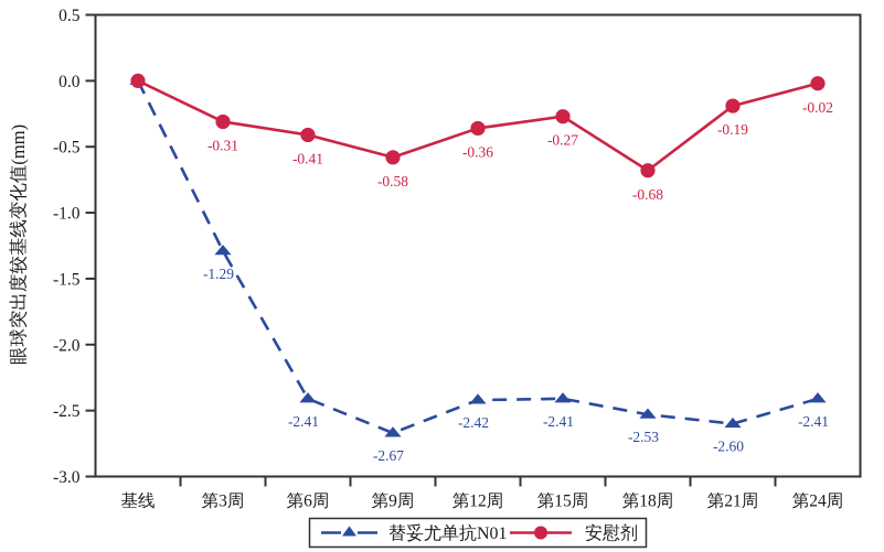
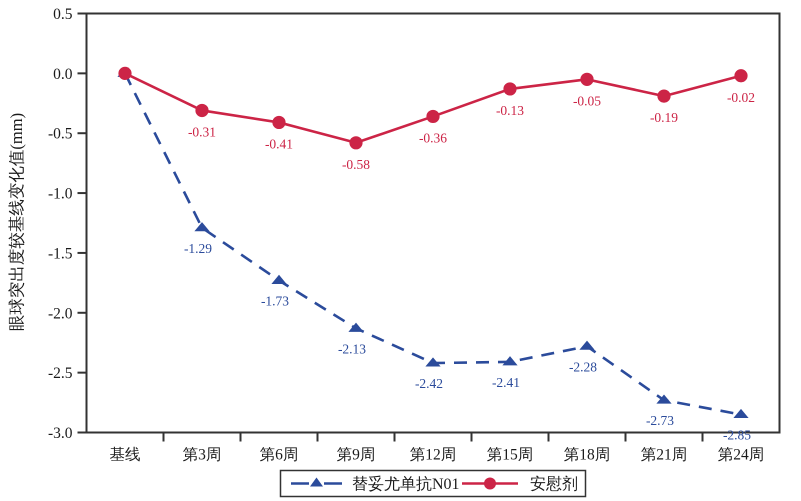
替妥尤单抗N01/第6周: -2.41 -> -1.73
替妥尤单抗N01/第9周: -2.67 -> -2.13
安慰剂/第15周: -0.27 -> -0.13
替妥尤单抗N01/第18周: -2.53 -> -2.28
安慰剂/第18周: -0.68 -> -0.05
替妥尤单抗N01/第21周: -2.60 -> -2.73
替妥尤单抗N01/第24周: -2.41 -> -2.85
